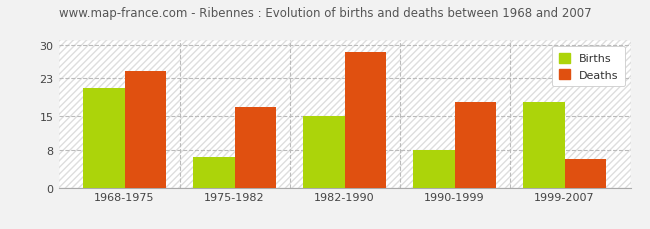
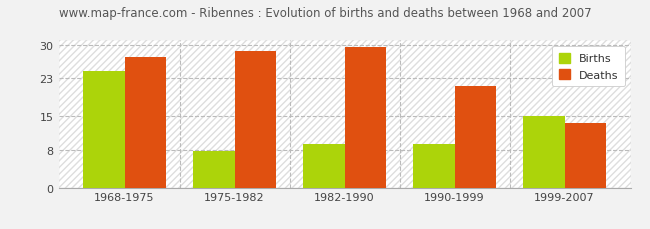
Births/1968-1975: 21.0 -> 24.5
Deaths/1968-1975: 24.5 -> 27.5
Births/1975-1982: 6.5 -> 7.8
Deaths/1975-1982: 17.0 -> 28.7
Births/1982-1990: 15.0 -> 9.2
Deaths/1982-1990: 28.5 -> 29.7
Births/1990-1999: 8.0 -> 9.2
Deaths/1990-1999: 18.0 -> 21.5
Births/1999-2007: 18.0 -> 15.0
Deaths/1999-2007: 6.0 -> 13.5
